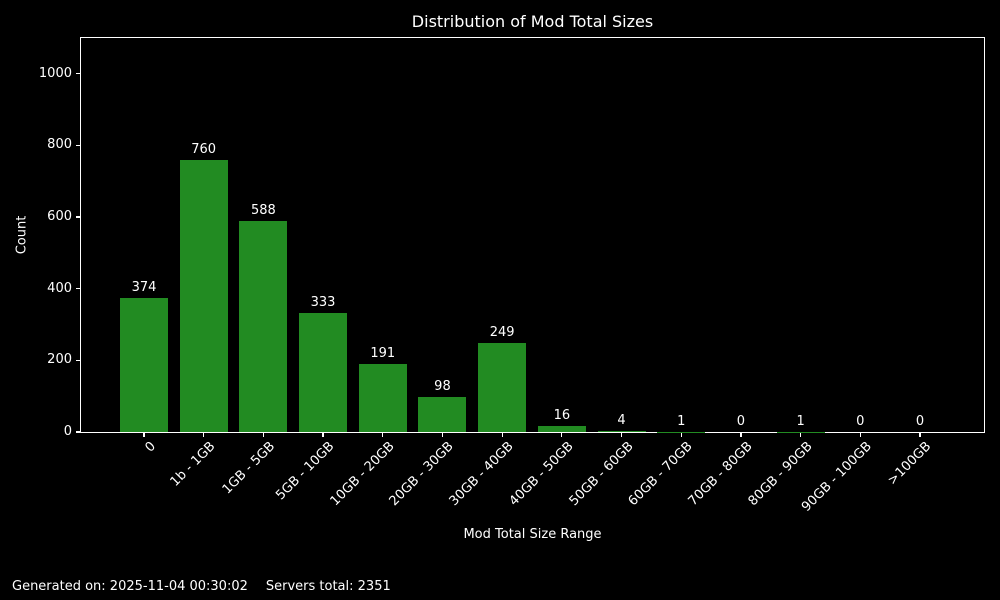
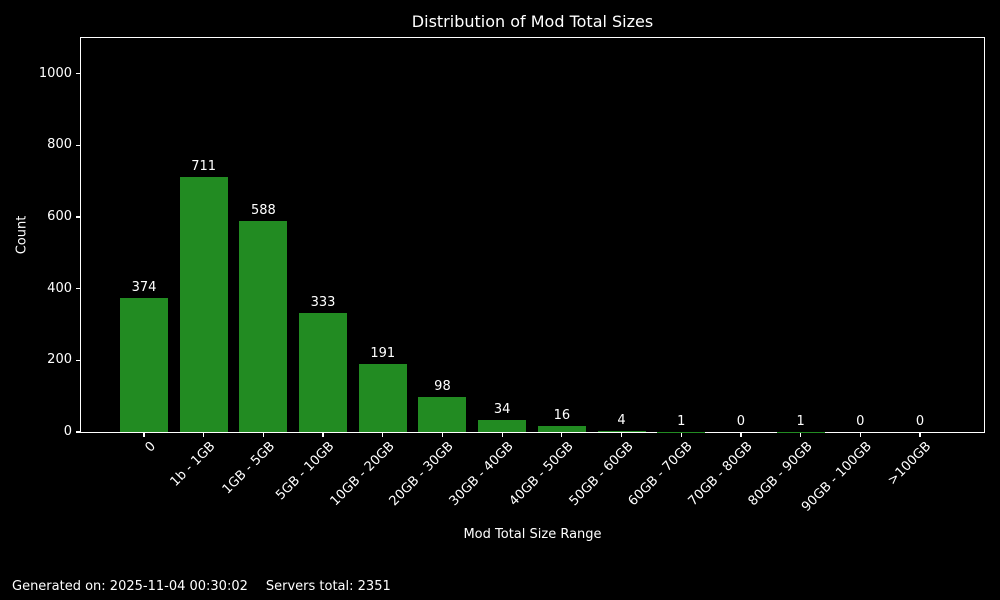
1b - 1GB: 760 -> 711
30GB - 40GB: 249 -> 34
